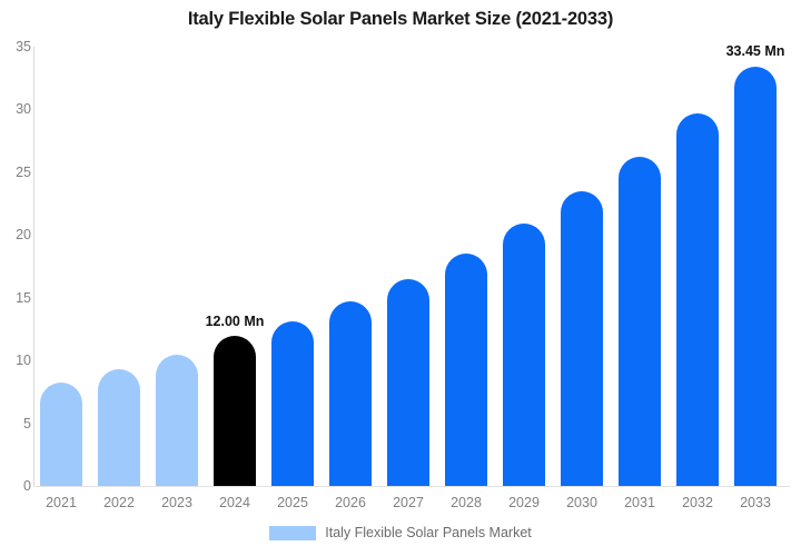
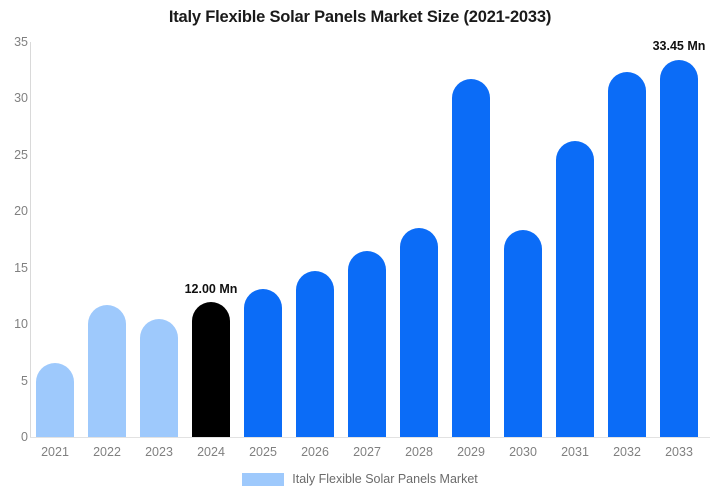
2021: 8.2 -> 6.6
2022: 9.3 -> 11.7
2029: 20.9 -> 31.7
2030: 23.4 -> 18.3
2032: 29.6 -> 32.3
